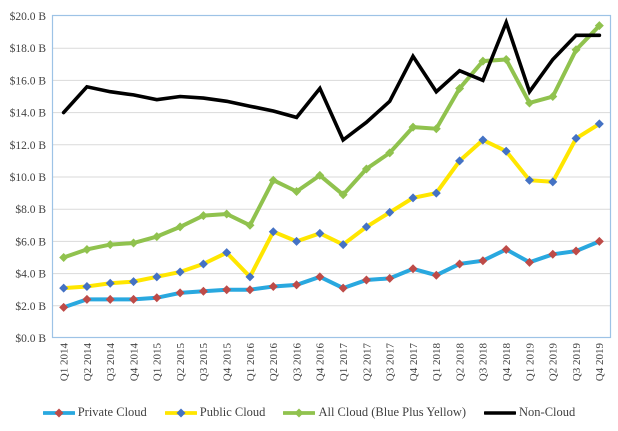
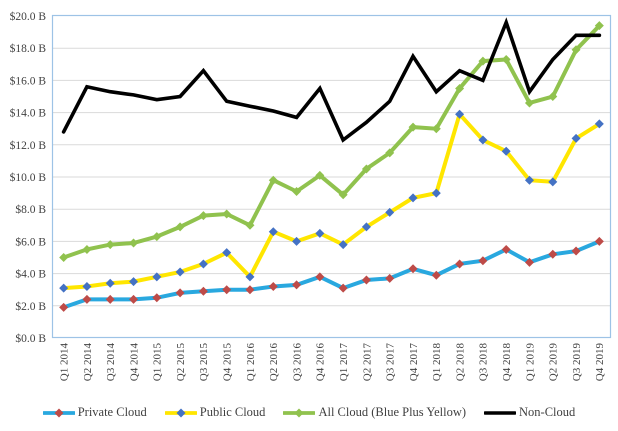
Non-Cloud/Q1 2014: $14.0B -> $12.8B
Non-Cloud/Q3 2015: $14.9B -> $16.6B
Public Cloud/Q2 2018: $11.0B -> $13.9B
